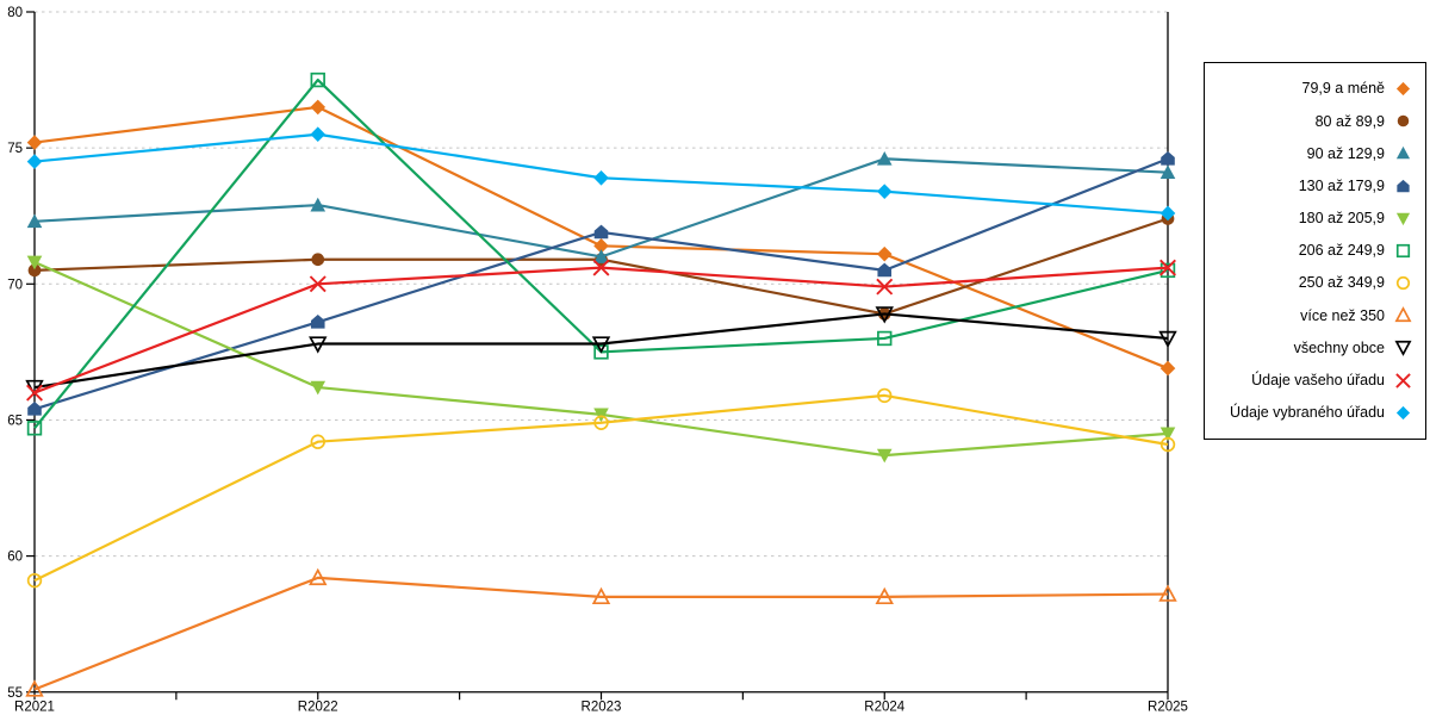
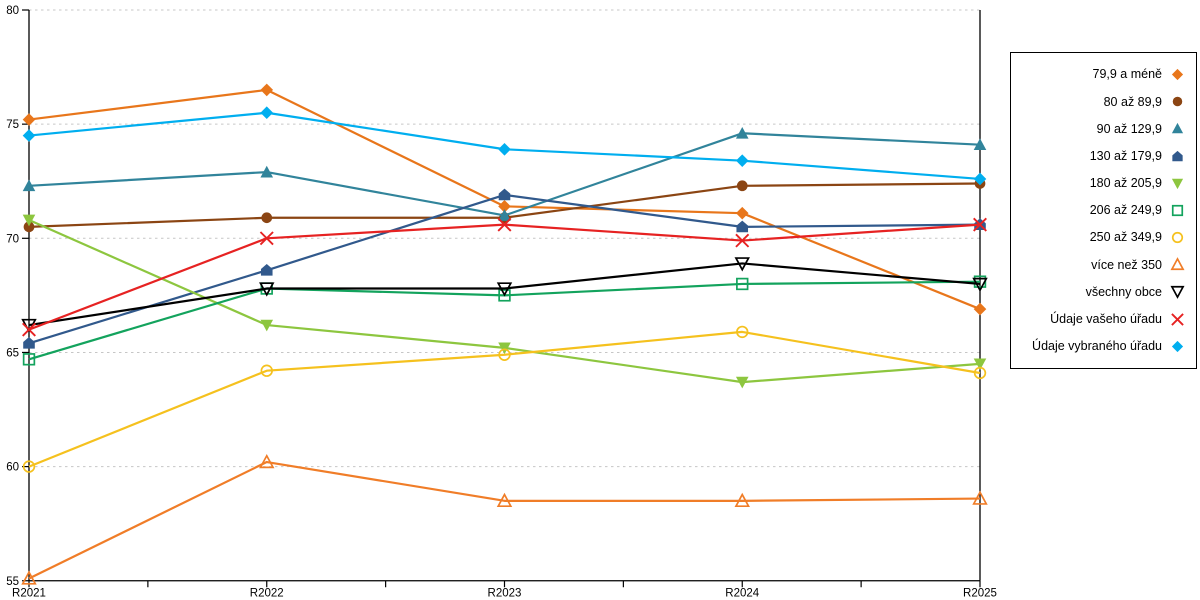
250 až 349,9/R2021: 59.1 -> 60.0
206 až 249,9/R2022: 77.5 -> 67.8
více než 350/R2022: 59.2 -> 60.2
80 až 89,9/R2024: 68.9 -> 72.3
130 až 179,9/R2025: 74.6 -> 70.6
206 až 249,9/R2025: 70.5 -> 68.1
